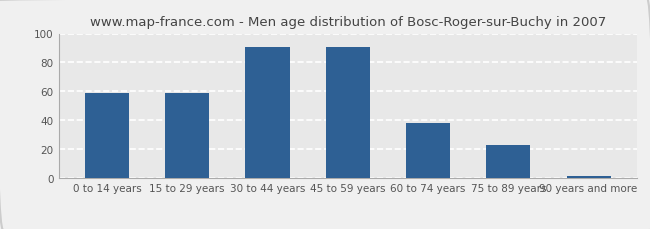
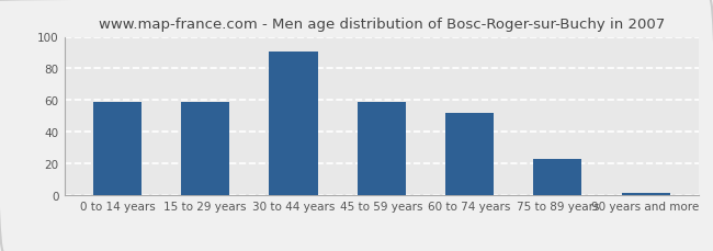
45 to 59 years: 91 -> 59
60 to 74 years: 38 -> 52
